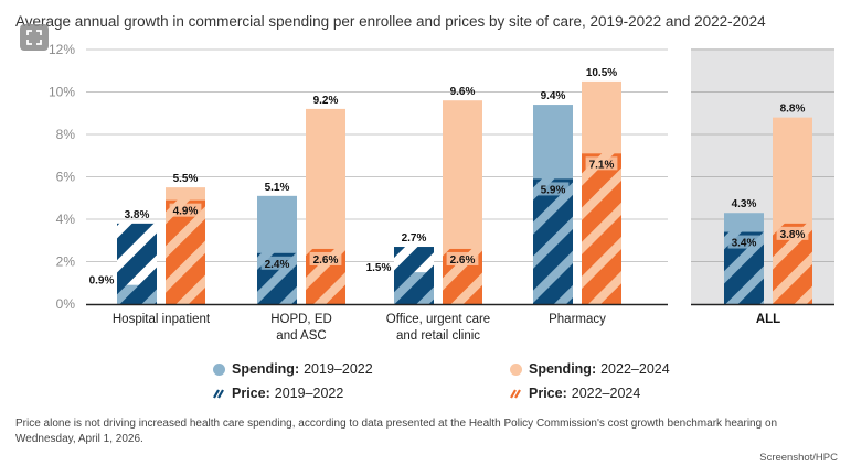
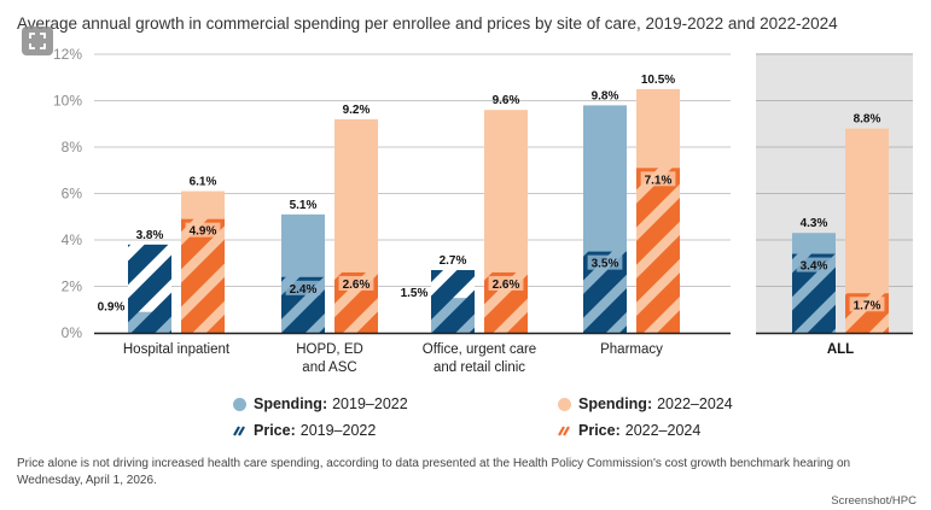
Spending: 2022–2024/Hospital inpatient: 5.5% -> 6.1%
Spending: 2019–2022/Pharmacy: 9.4% -> 9.8%
Price: 2019–2022/Pharmacy: 5.9% -> 3.5%
Price: 2022–2024/ALL: 3.8% -> 1.7%
